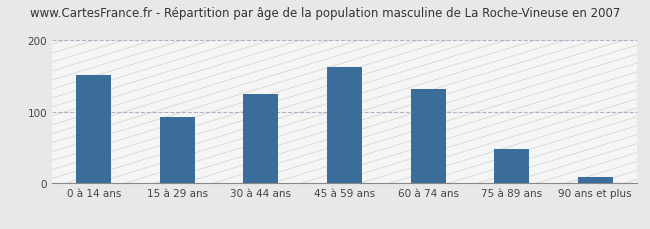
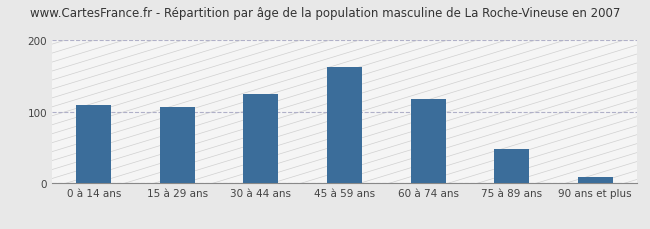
0 à 14 ans: 152 -> 110
15 à 29 ans: 92 -> 107
60 à 74 ans: 132 -> 118
